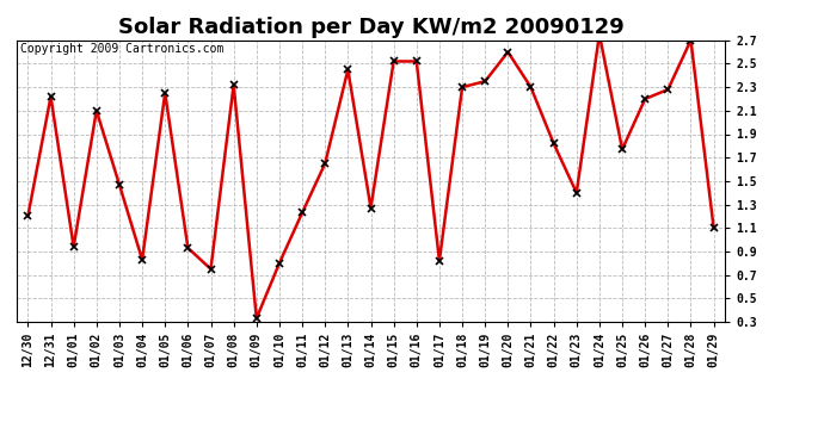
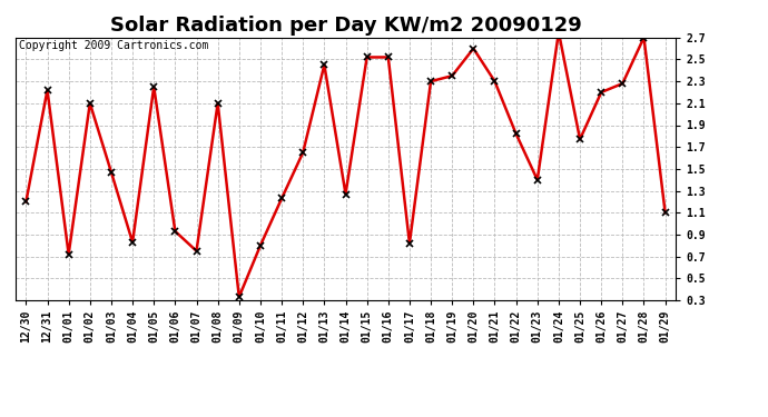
01/01: 0.94 -> 0.72
01/08: 2.32 -> 2.10
